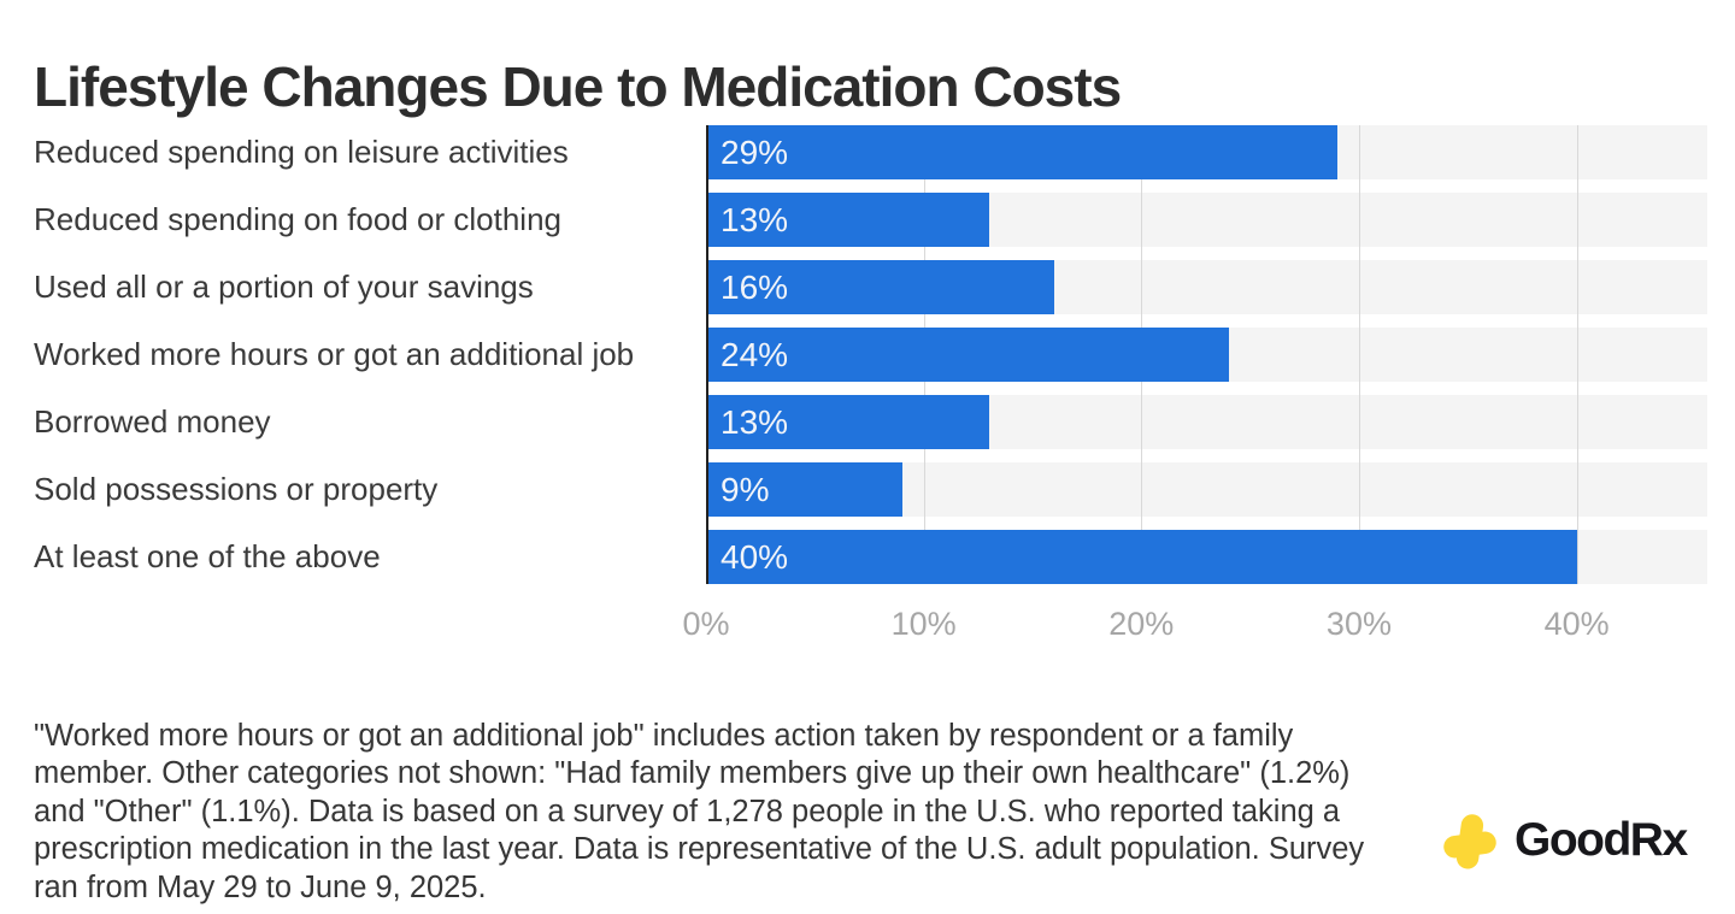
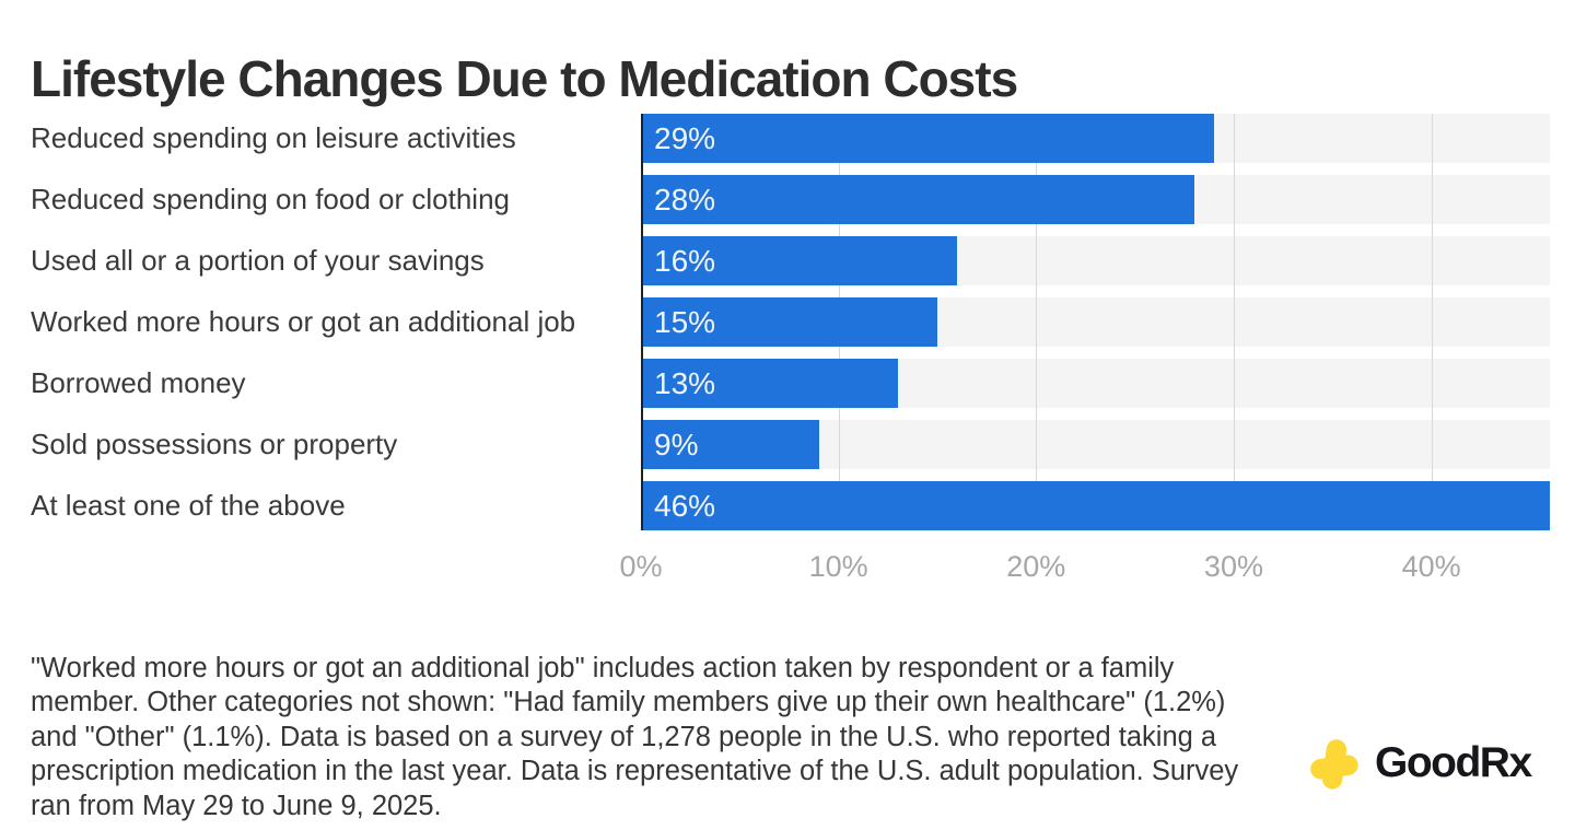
Reduced spending on food or clothing: 13% -> 28%
Worked more hours or got an additional job: 24% -> 15%
At least one of the above: 40% -> 46%
